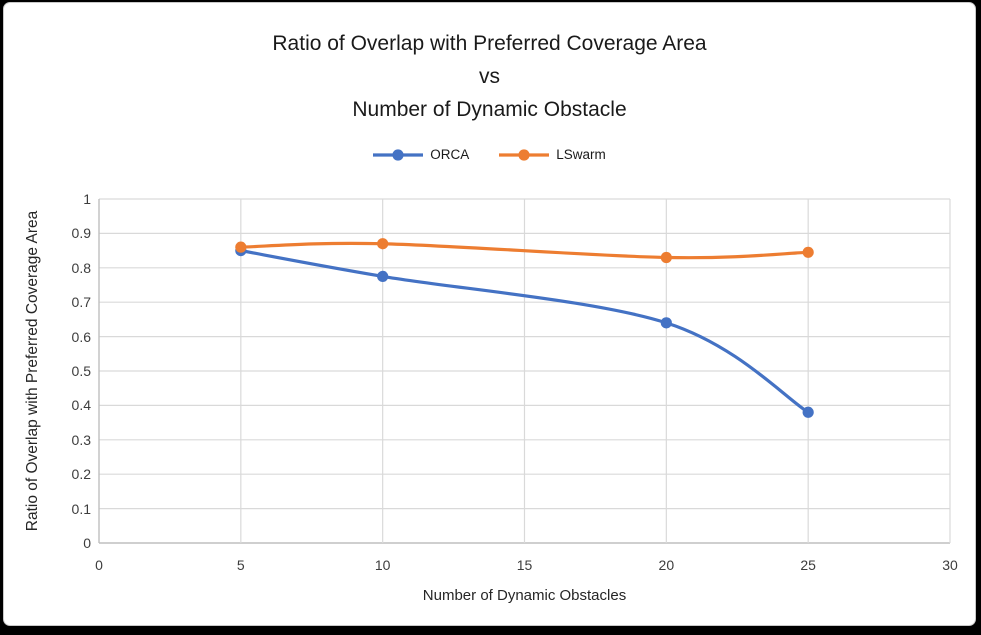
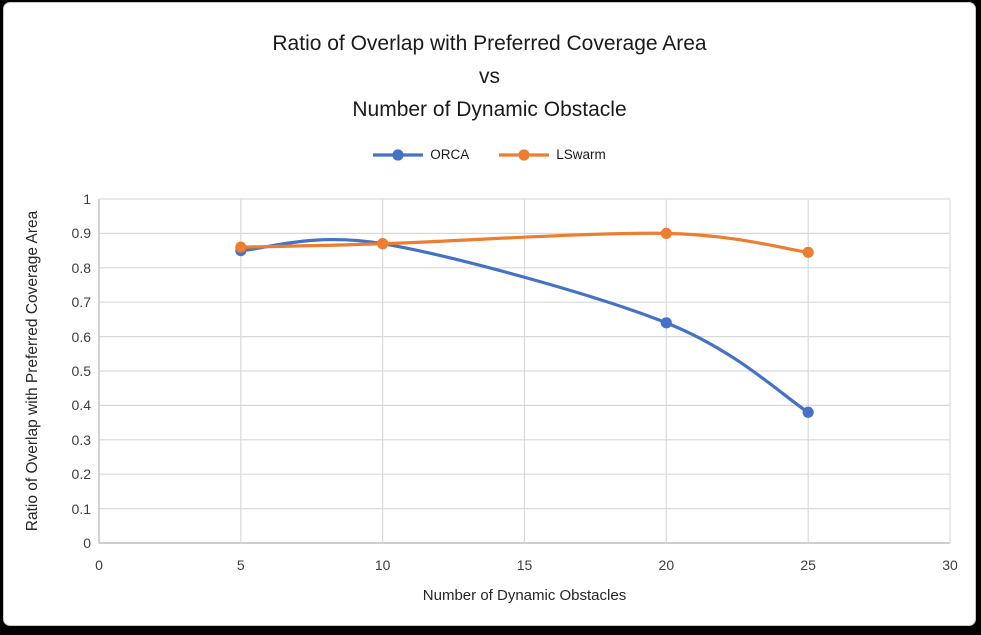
ORCA/10: 0.78 -> 0.87
LSwarm/20: 0.83 -> 0.90
